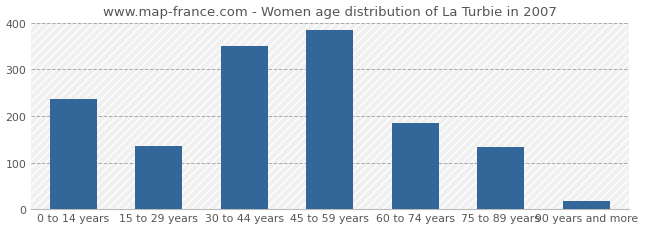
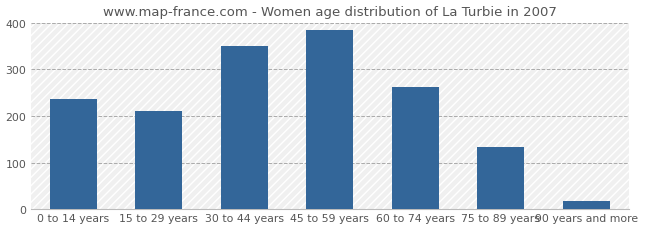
15 to 29 years: 135 -> 211
60 to 74 years: 185 -> 263
